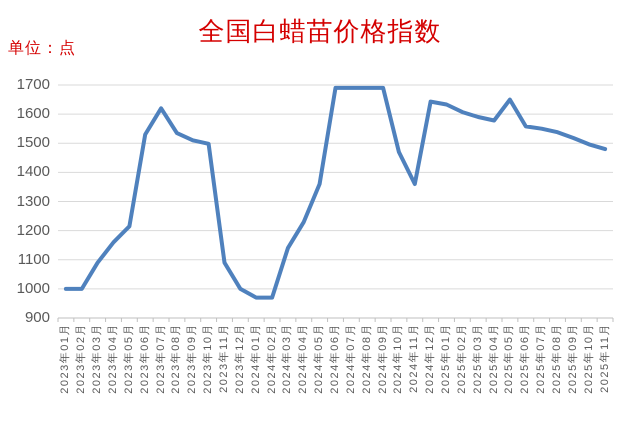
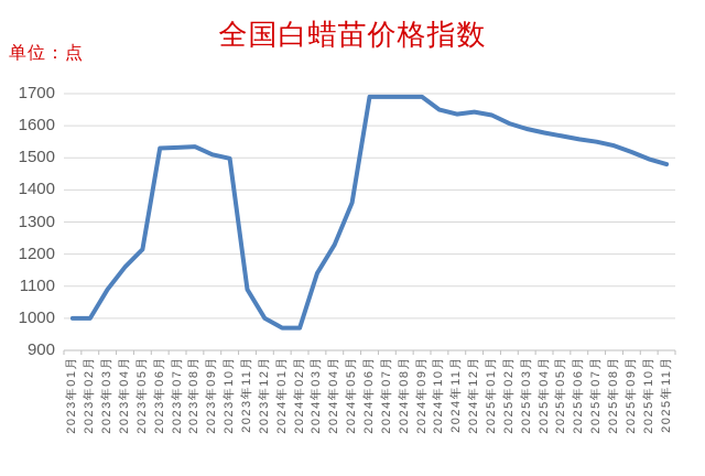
2023年07月: 1620 -> 1530
2024年10月: 1470 -> 1650
2024年11月: 1360 -> 1640
2025年05月: 1650 -> 1570
